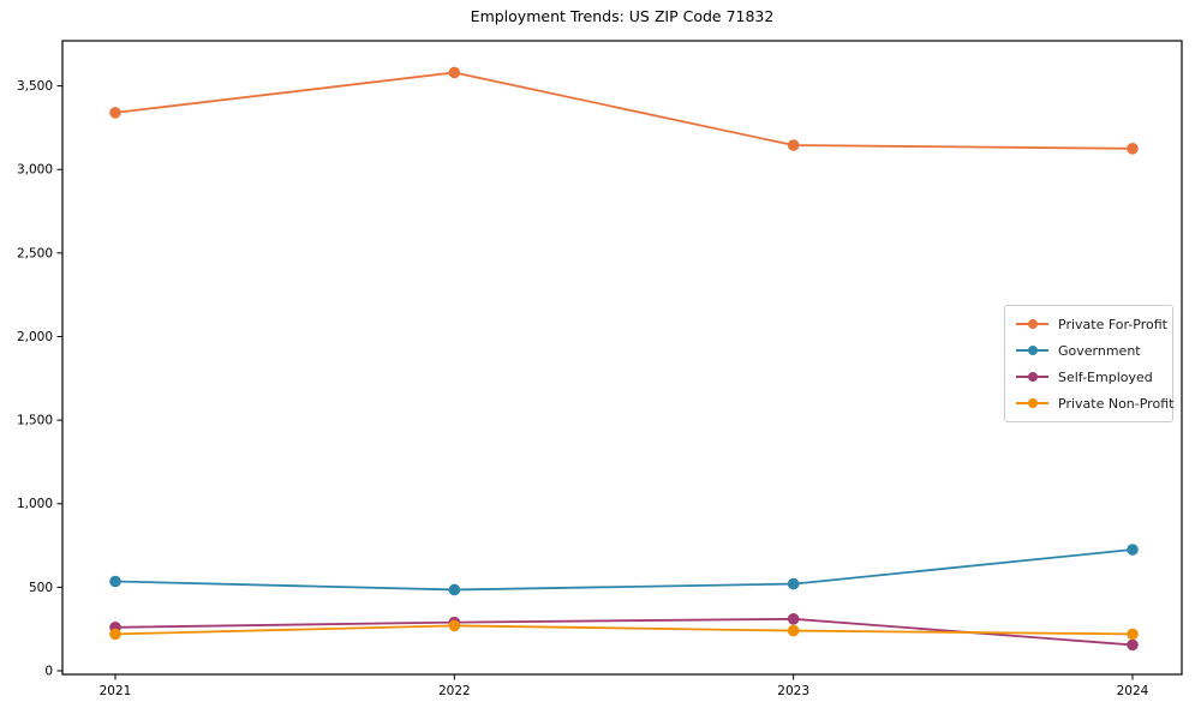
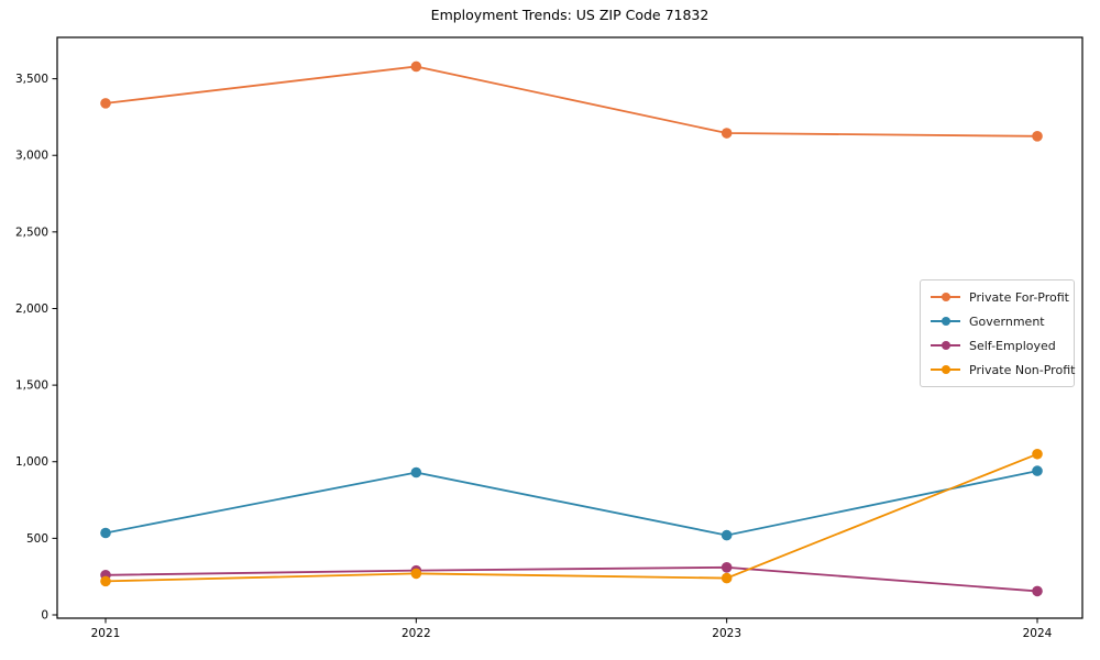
Government/2022: 480 -> 930
Government/2024: 720 -> 940
Private Non-Profit/2024: 220 -> 1050
